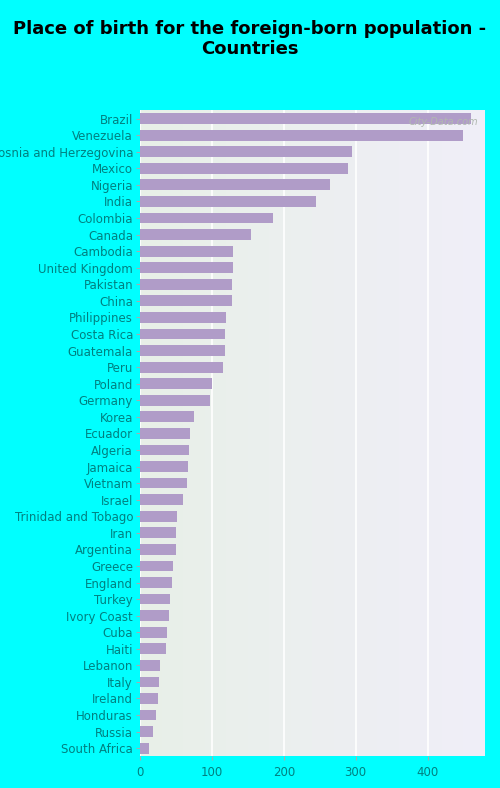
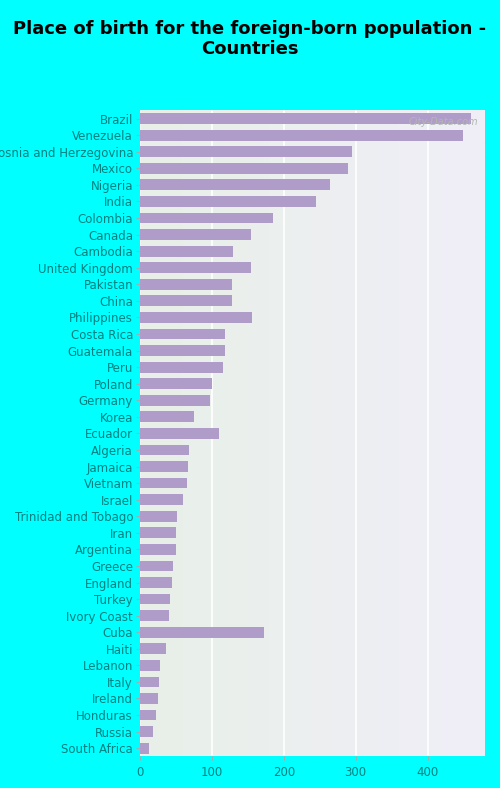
United Kingdom: 130 -> 154
Philippines: 120 -> 156
Ecuador: 70 -> 110
Cuba: 38 -> 172
